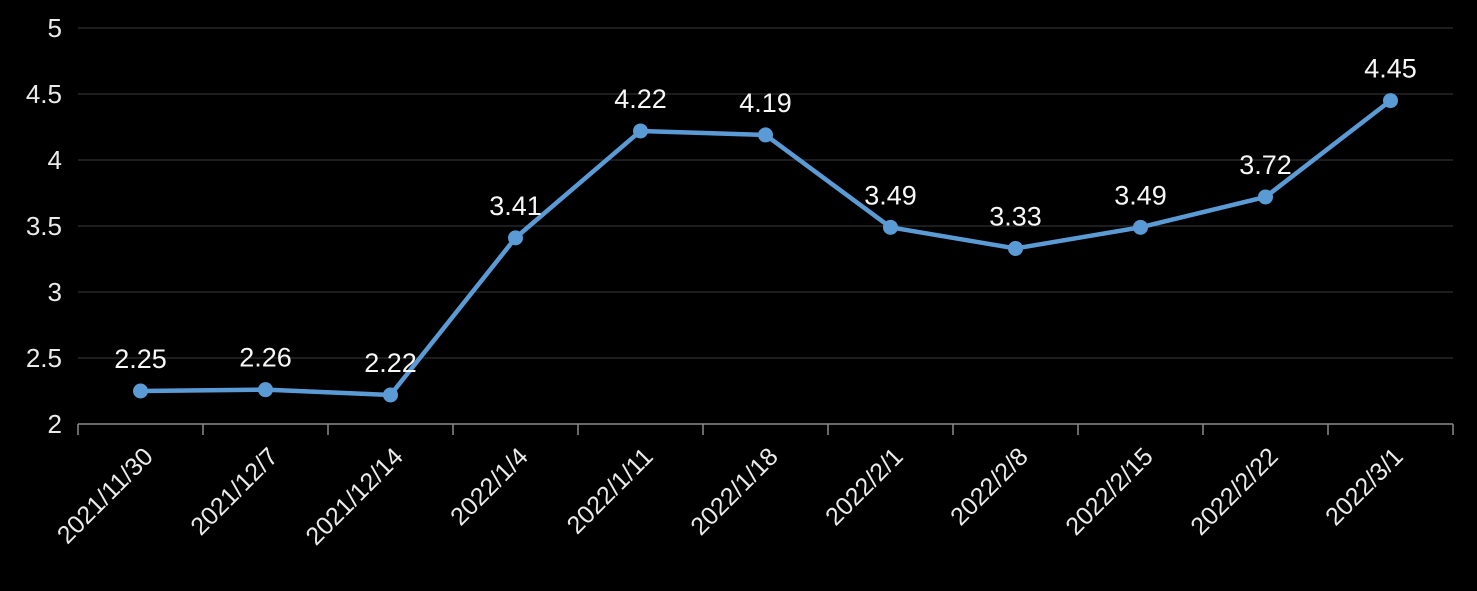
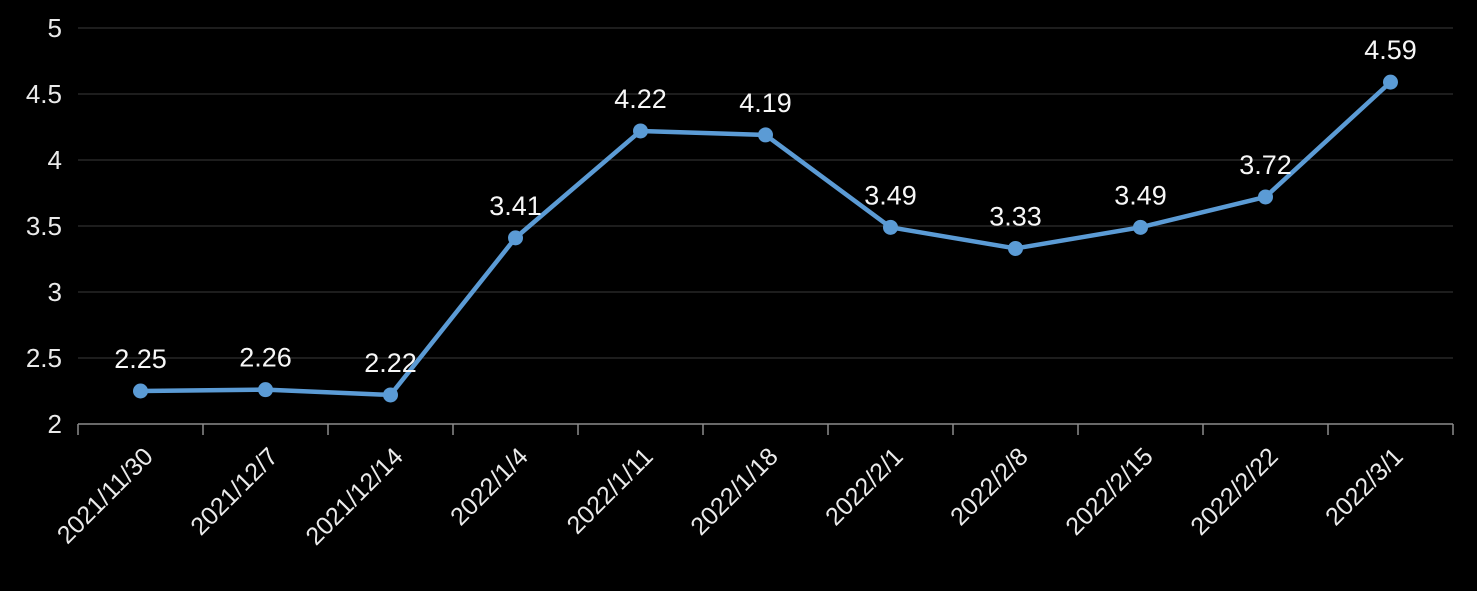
2022/3/1: 4.45 -> 4.59
